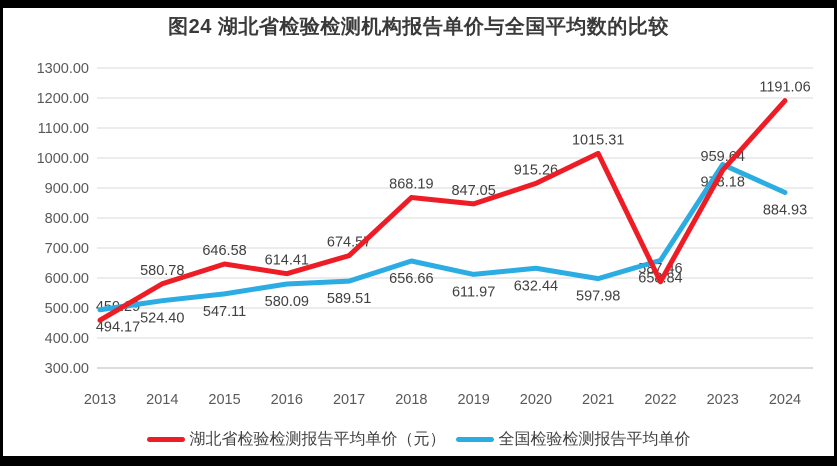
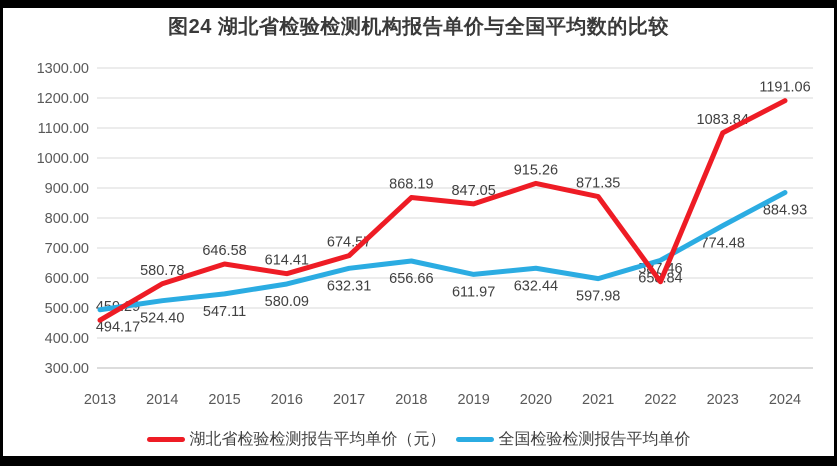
全国检验检测报告平均单价/2017: 589.51 -> 632.31
湖北省检验检测报告平均单价（元）/2021: 1015.31 -> 871.35
湖北省检验检测报告平均单价（元）/2023: 959.64 -> 1083.84
全国检验检测报告平均单价/2023: 978.18 -> 774.48
